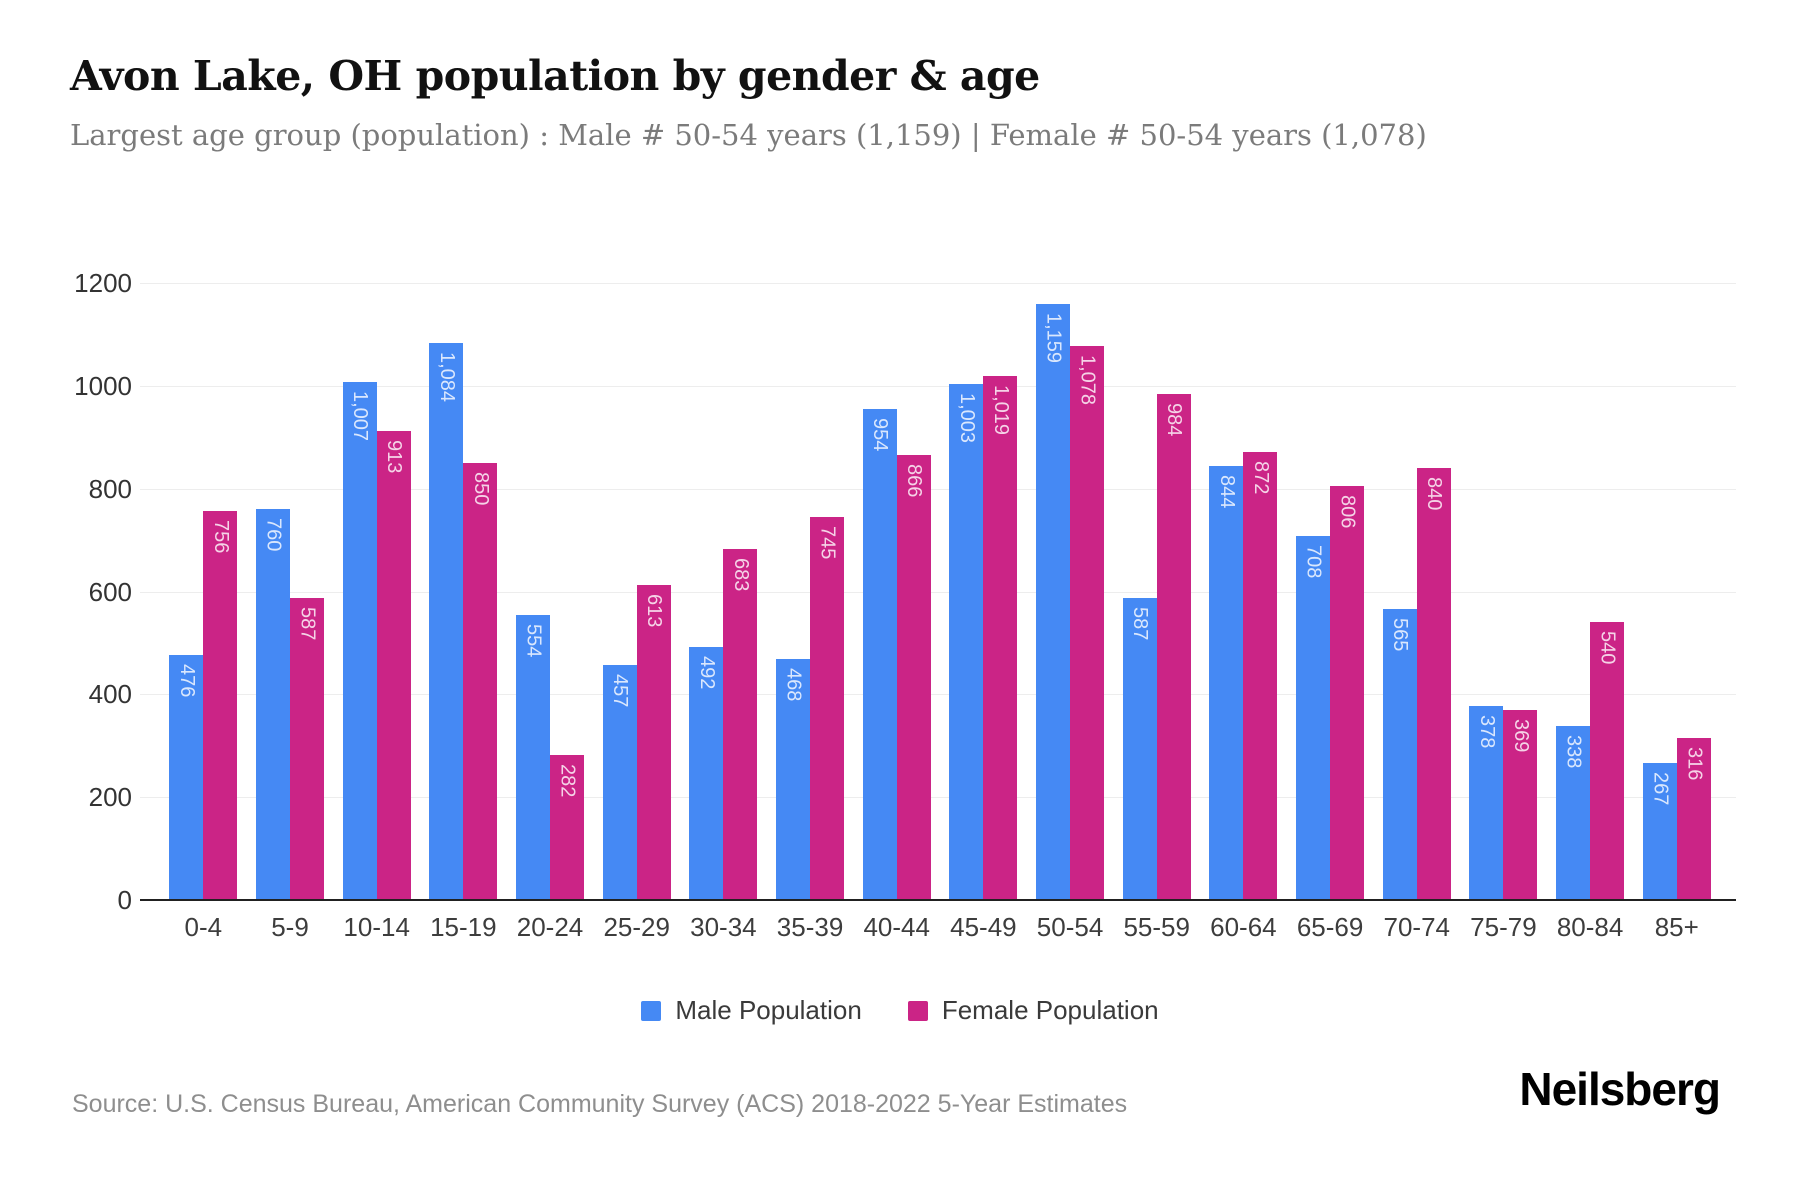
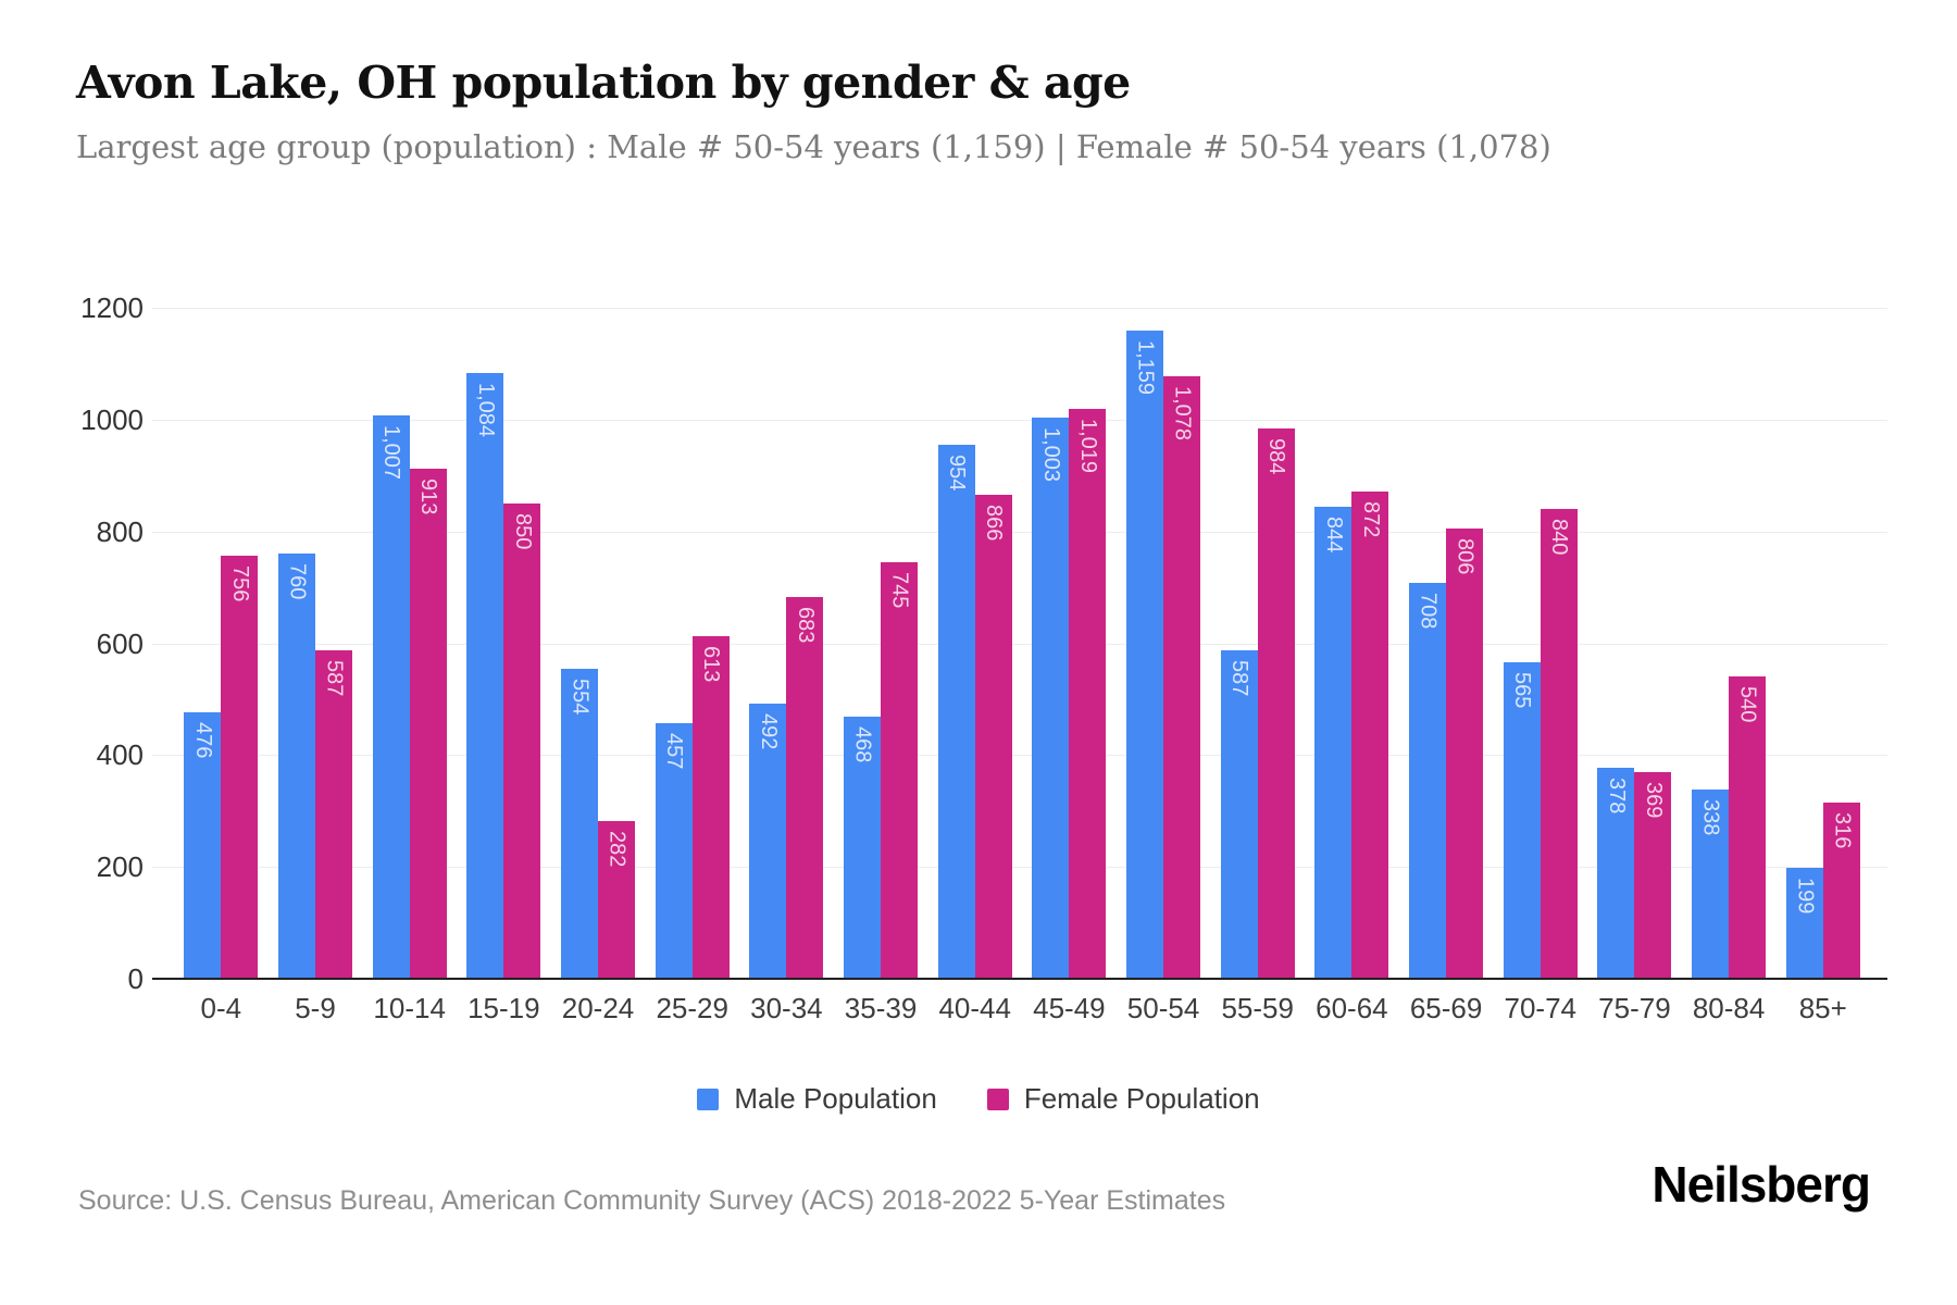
Male Population/85+: 267 -> 199
